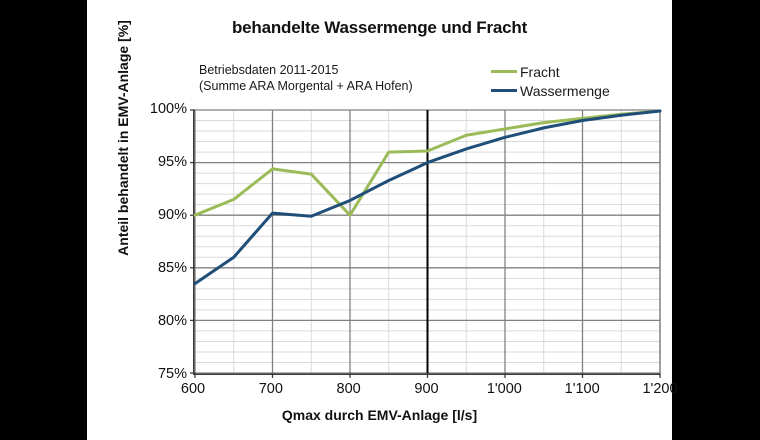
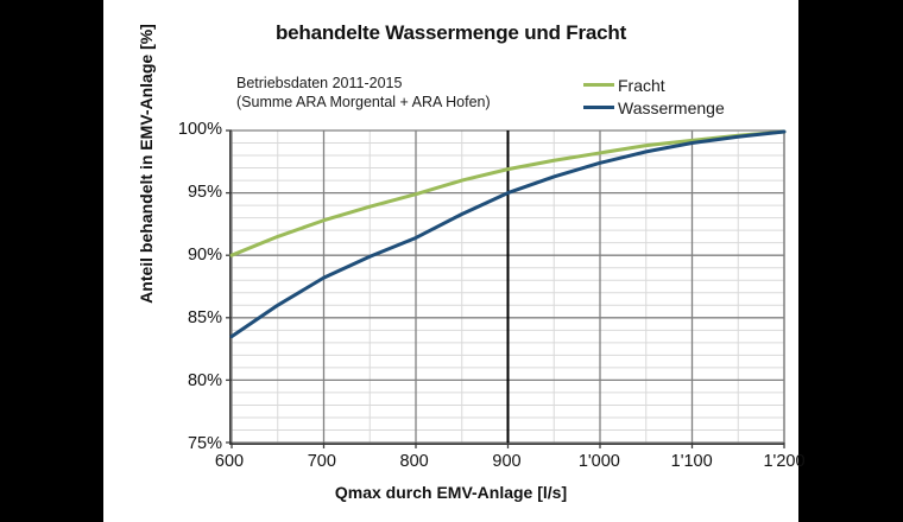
Fracht/700: 94.4% -> 92.8%
Wassermenge/700: 90.2% -> 88.2%
Fracht/800: 90.0% -> 94.9%
Fracht/900: 96.1% -> 96.9%
